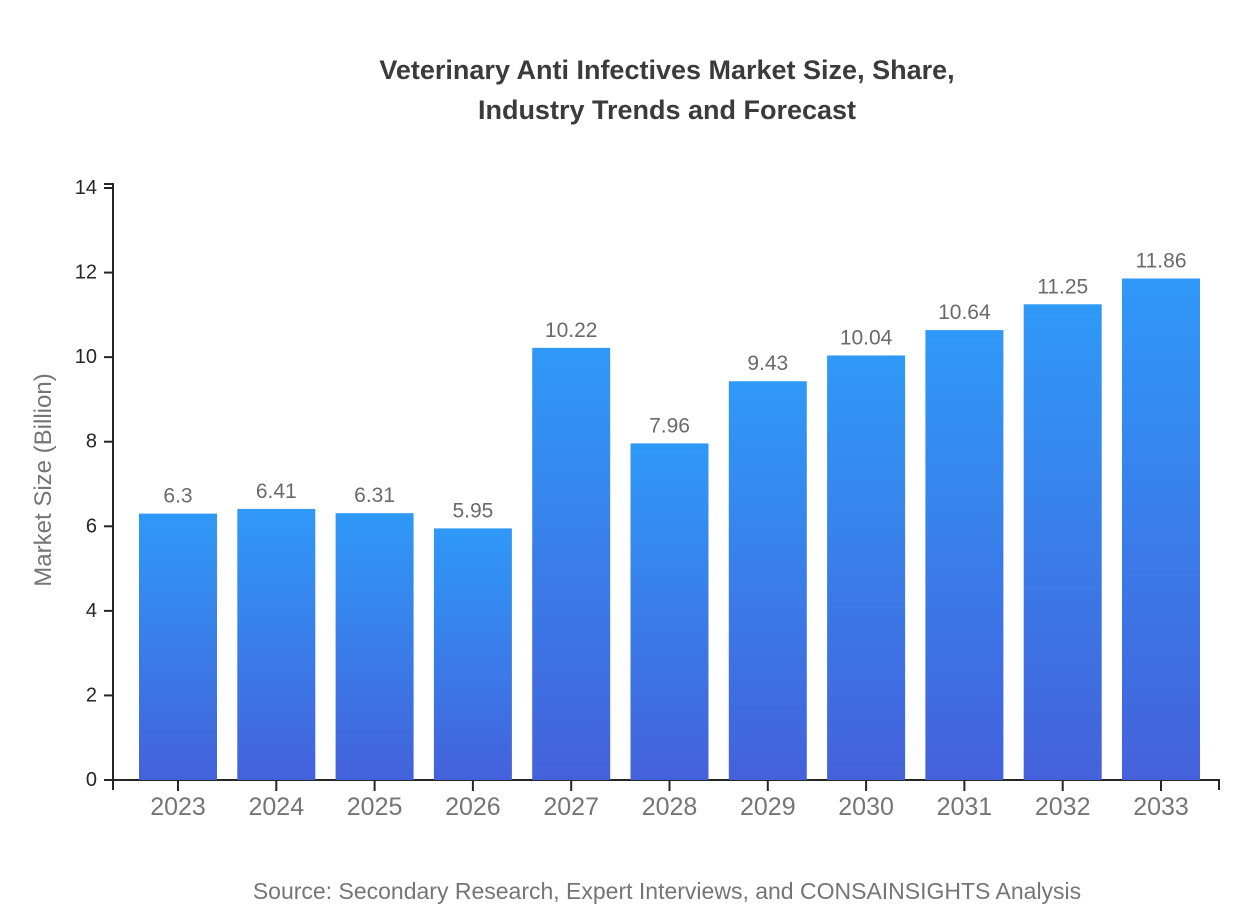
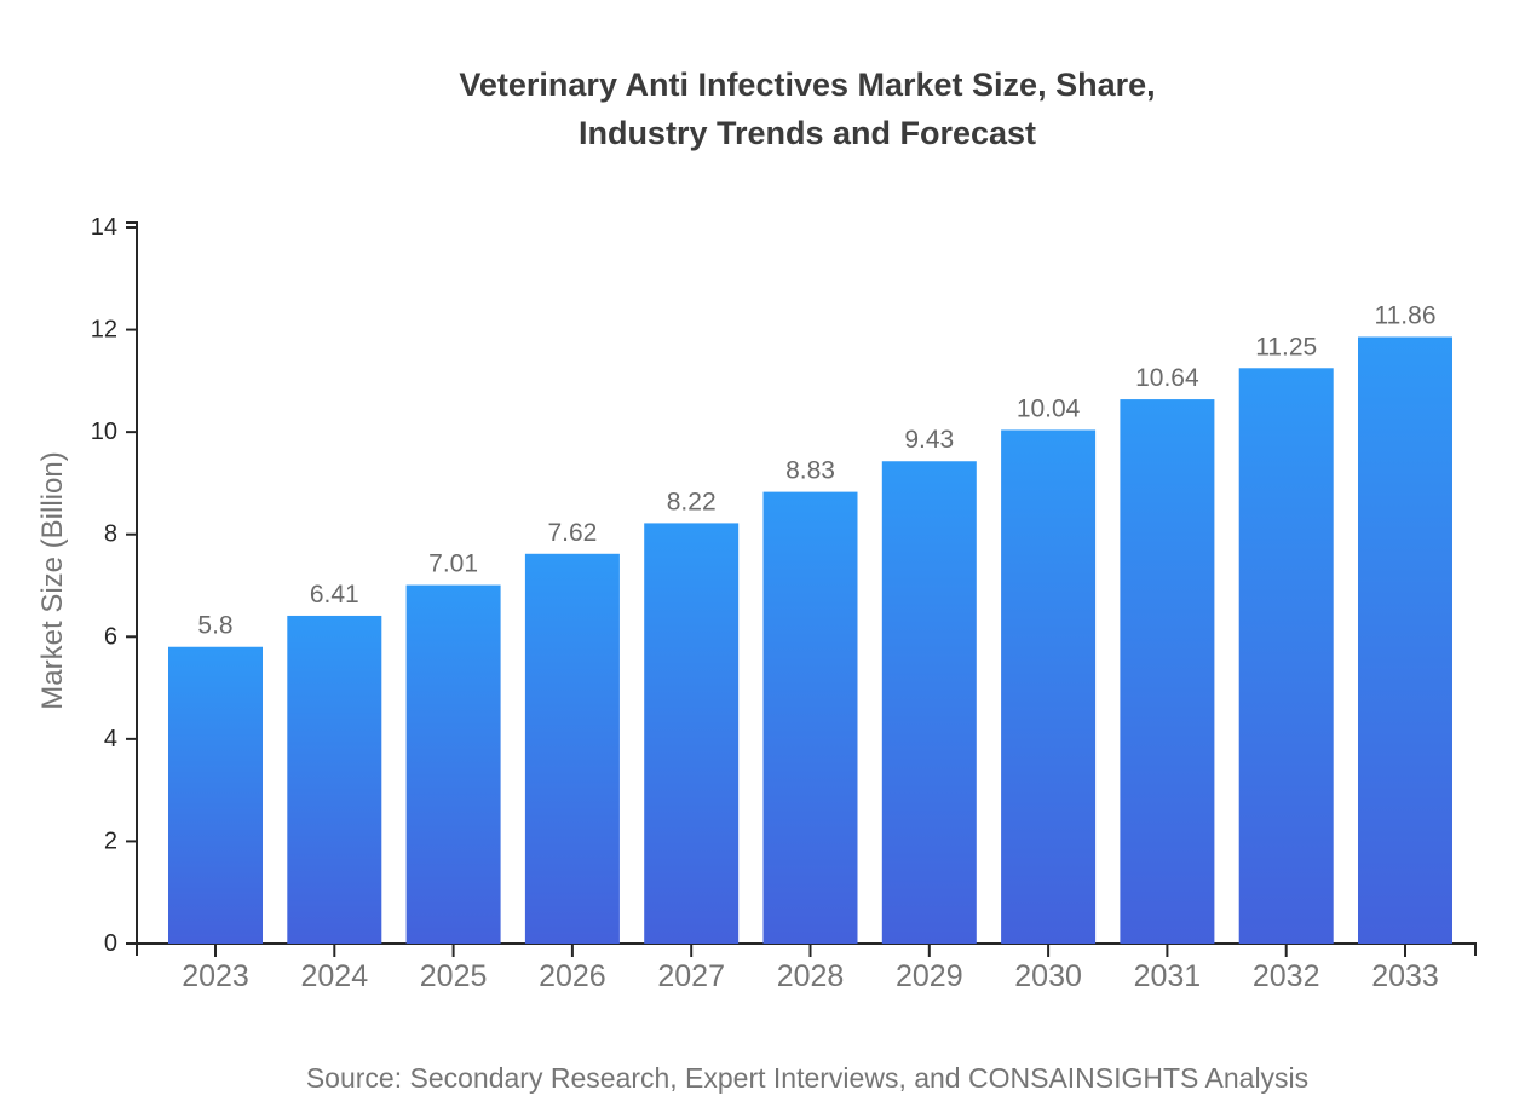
2023: 6.3 -> 5.8
2025: 6.31 -> 7.01
2026: 5.95 -> 7.62
2027: 10.22 -> 8.22
2028: 7.96 -> 8.83
